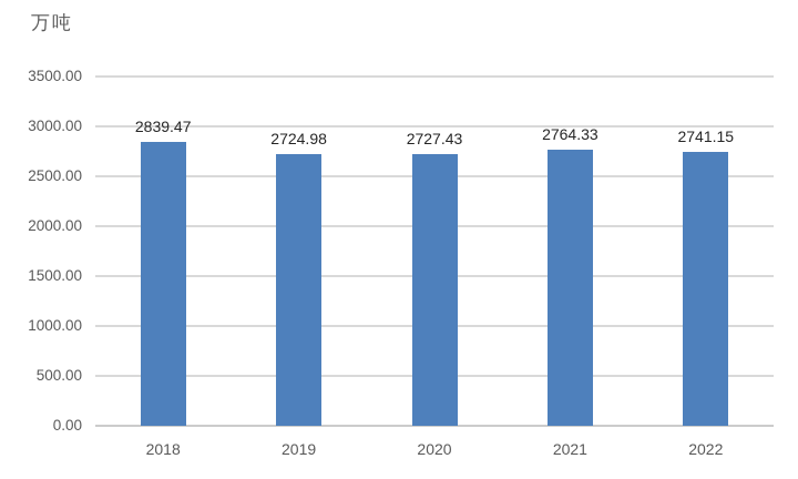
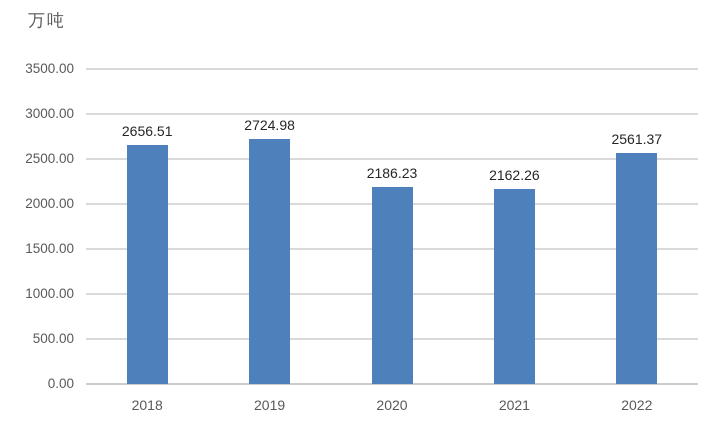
2018: 2839.47 -> 2656.51
2020: 2727.43 -> 2186.23
2021: 2764.33 -> 2162.26
2022: 2741.15 -> 2561.37
